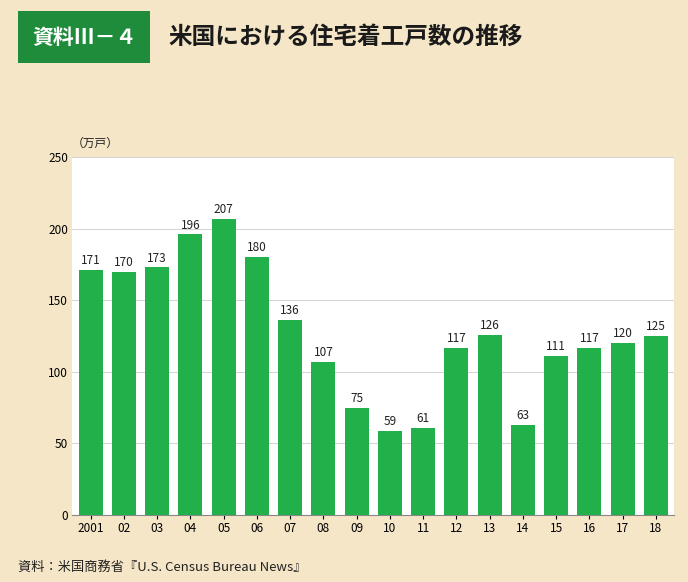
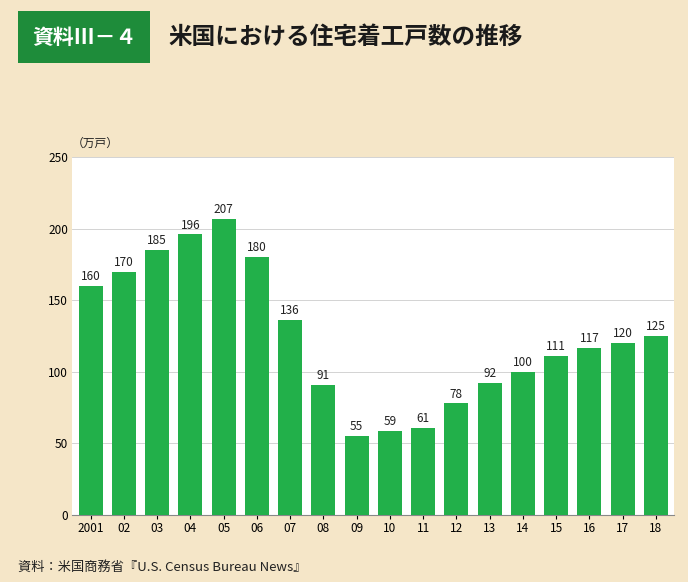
2001: 171 -> 160
03: 173 -> 185
08: 107 -> 91
09: 75 -> 55
12: 117 -> 78
13: 126 -> 92
14: 63 -> 100
